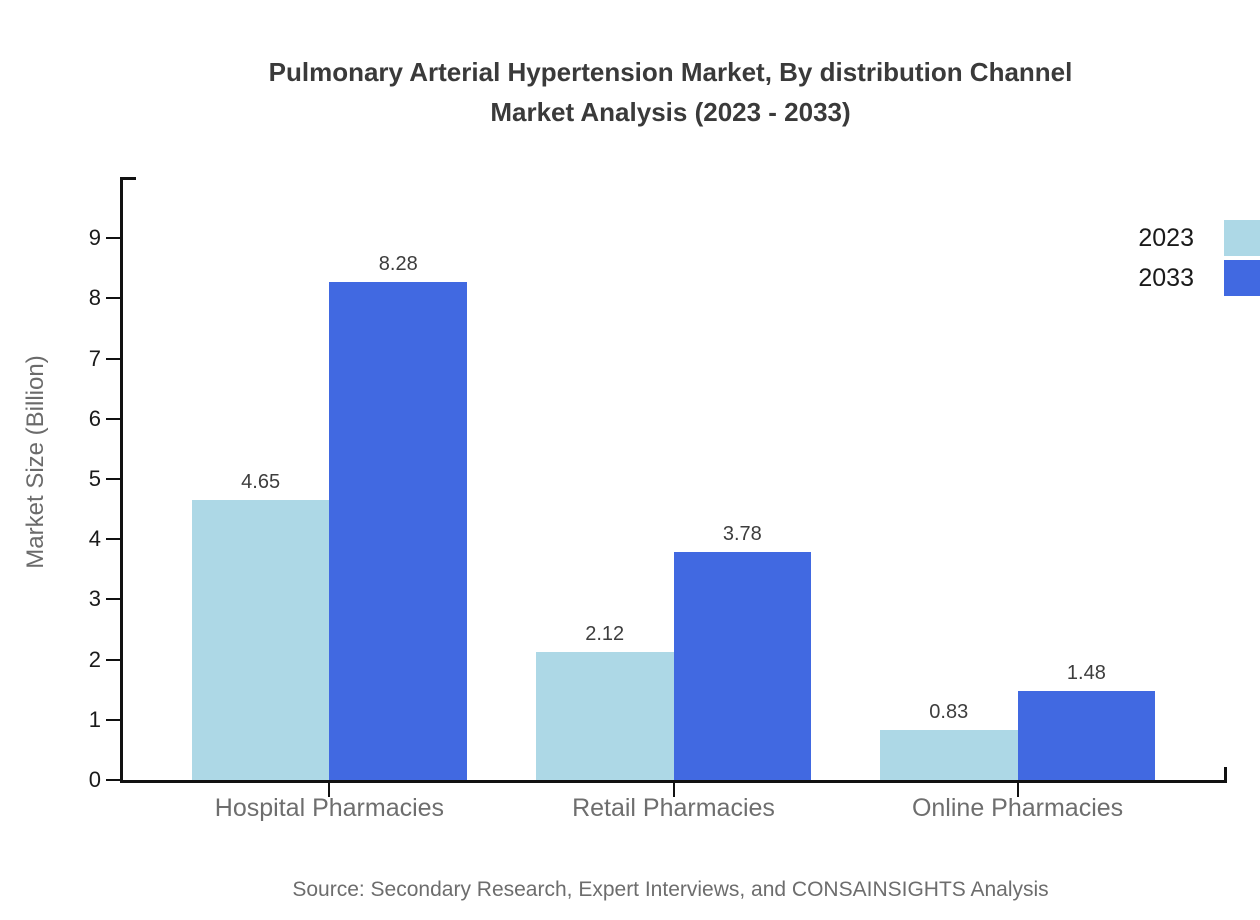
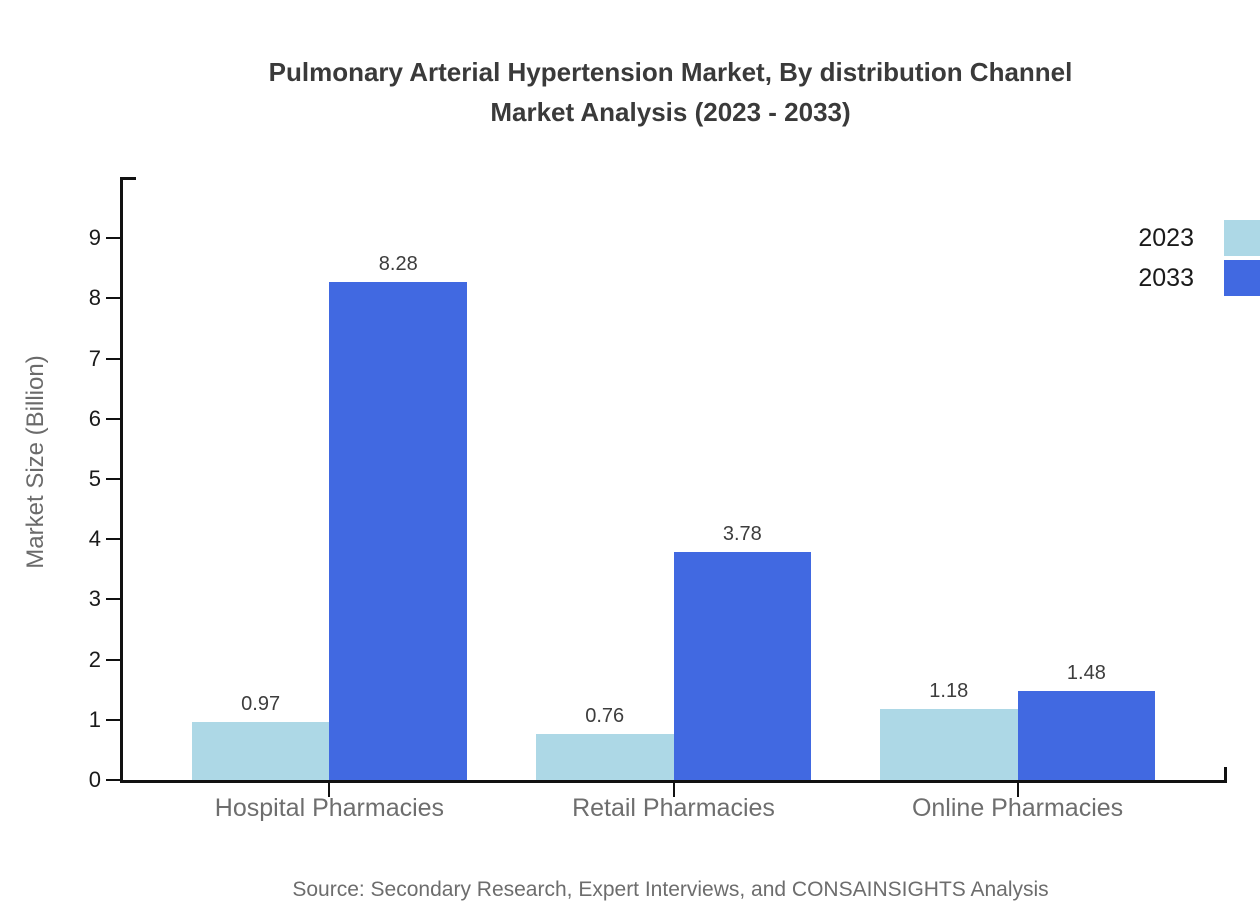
2023/Hospital Pharmacies: 4.65 -> 0.97
2023/Retail Pharmacies: 2.12 -> 0.76
2023/Online Pharmacies: 0.83 -> 1.18
